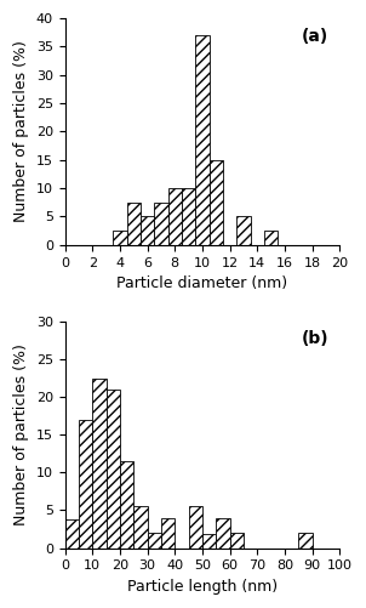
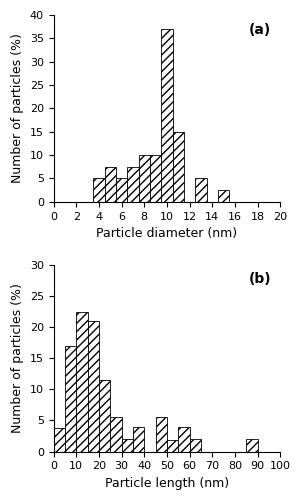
4: 2.5 -> 5.0
